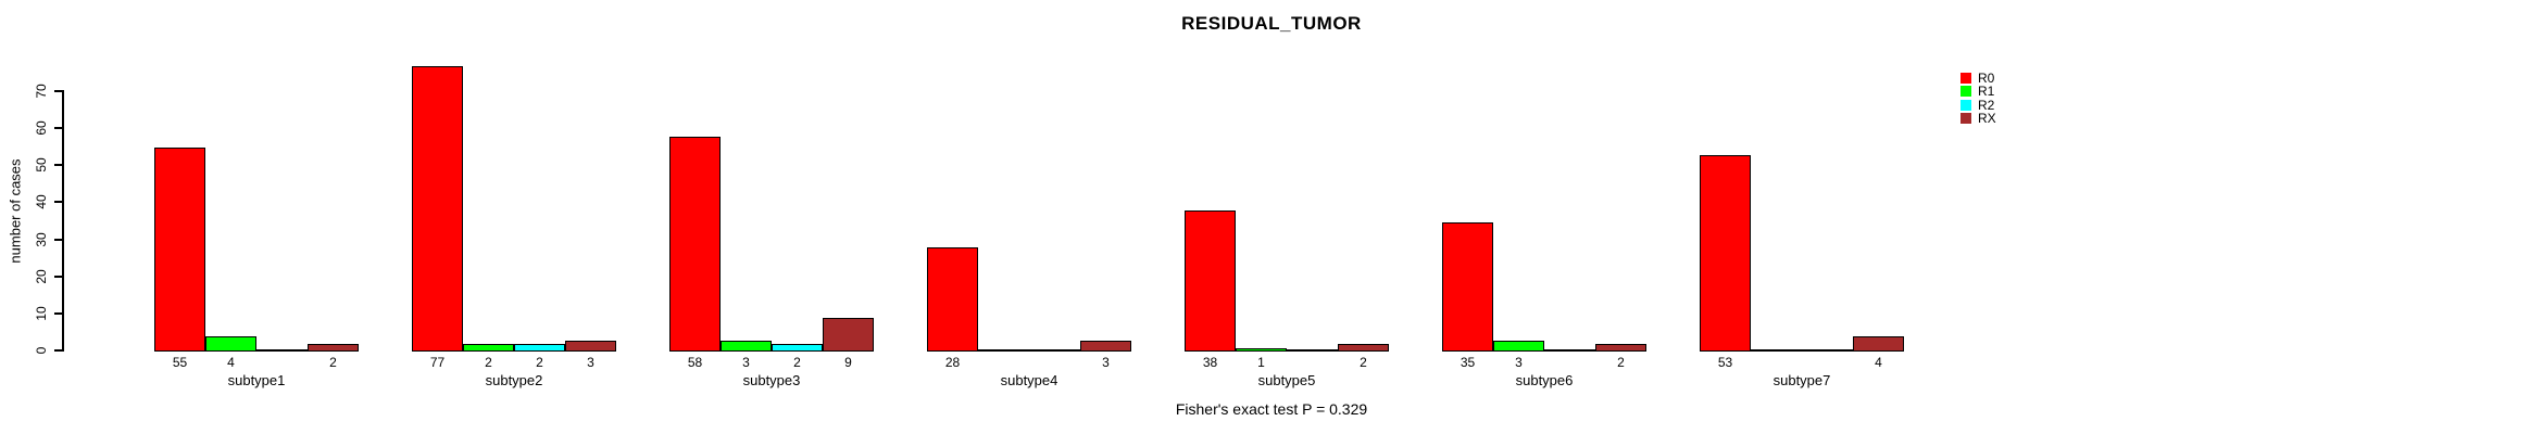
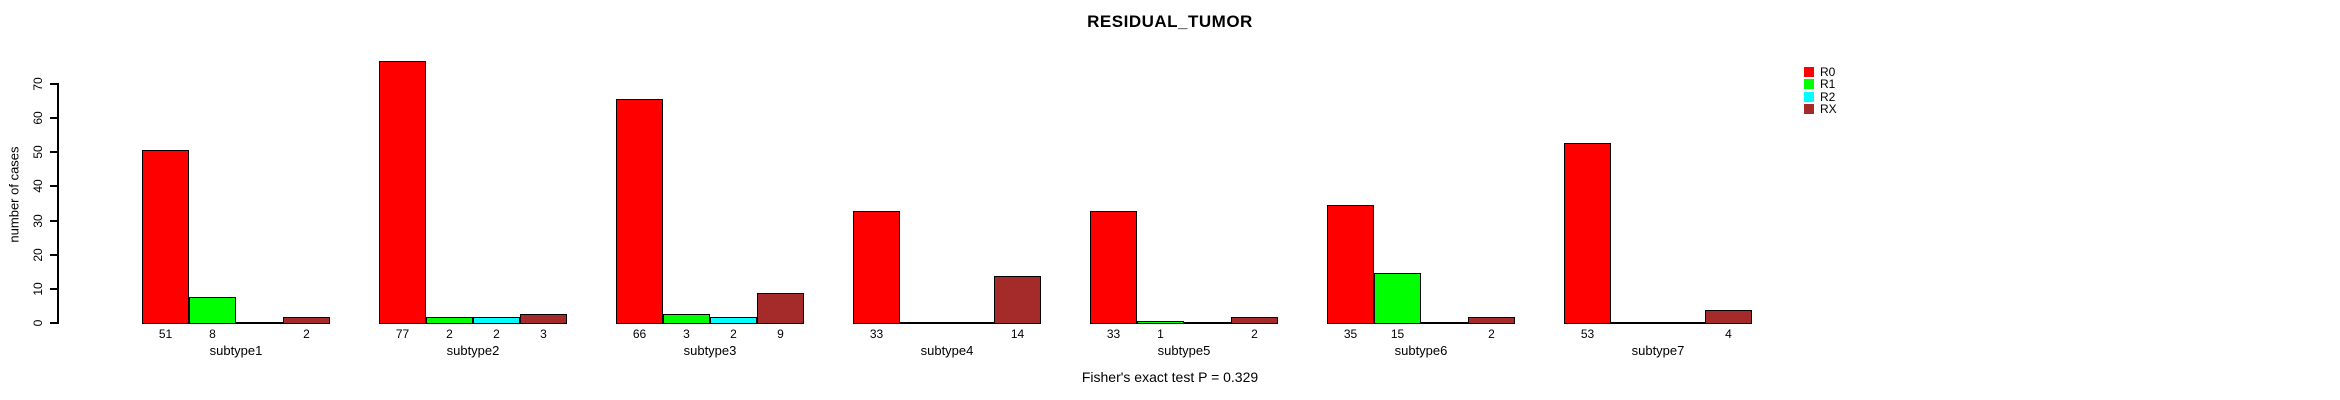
R0/subtype1: 55 -> 51
R1/subtype1: 4 -> 8
R0/subtype3: 58 -> 66
R0/subtype4: 28 -> 33
RX/subtype4: 3 -> 14
R0/subtype5: 38 -> 33
R1/subtype6: 3 -> 15
